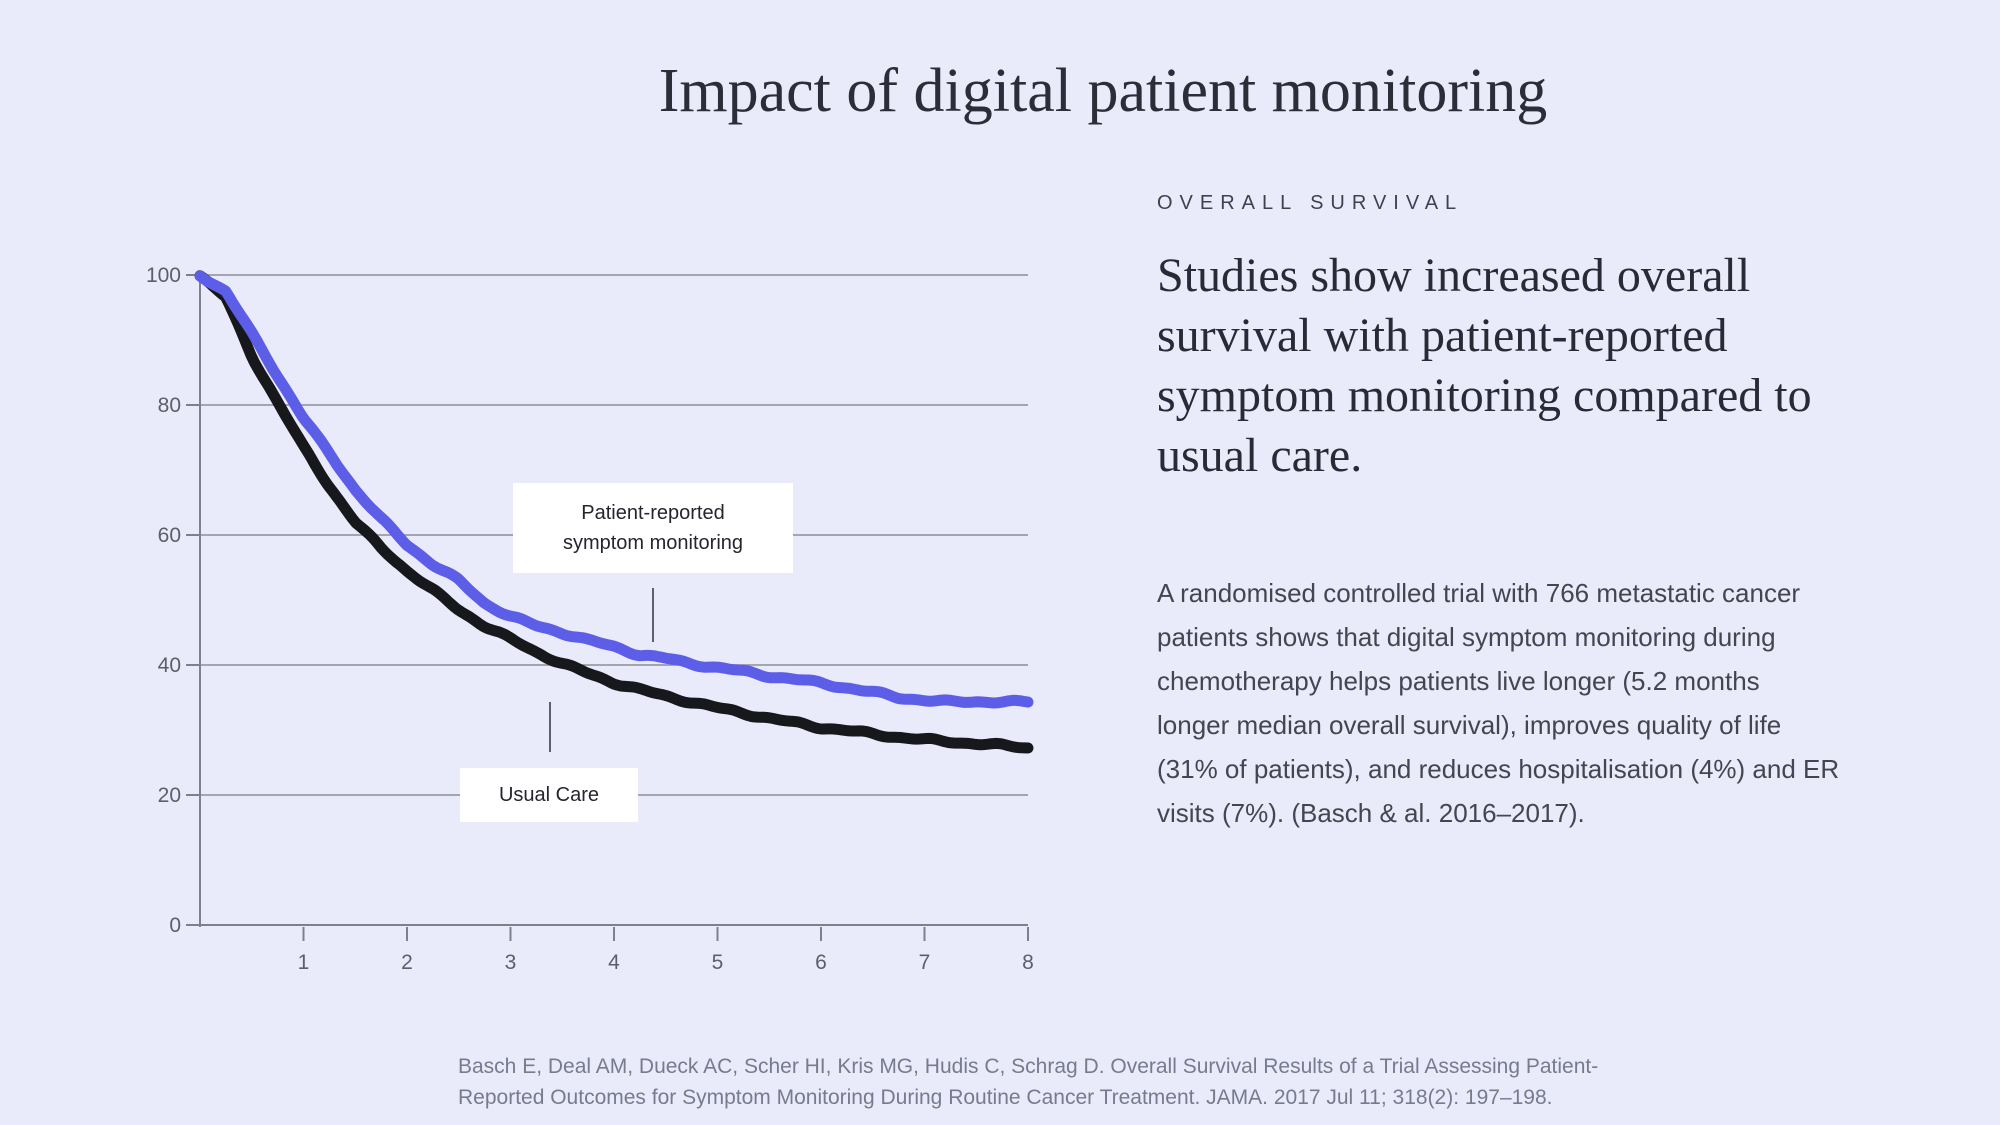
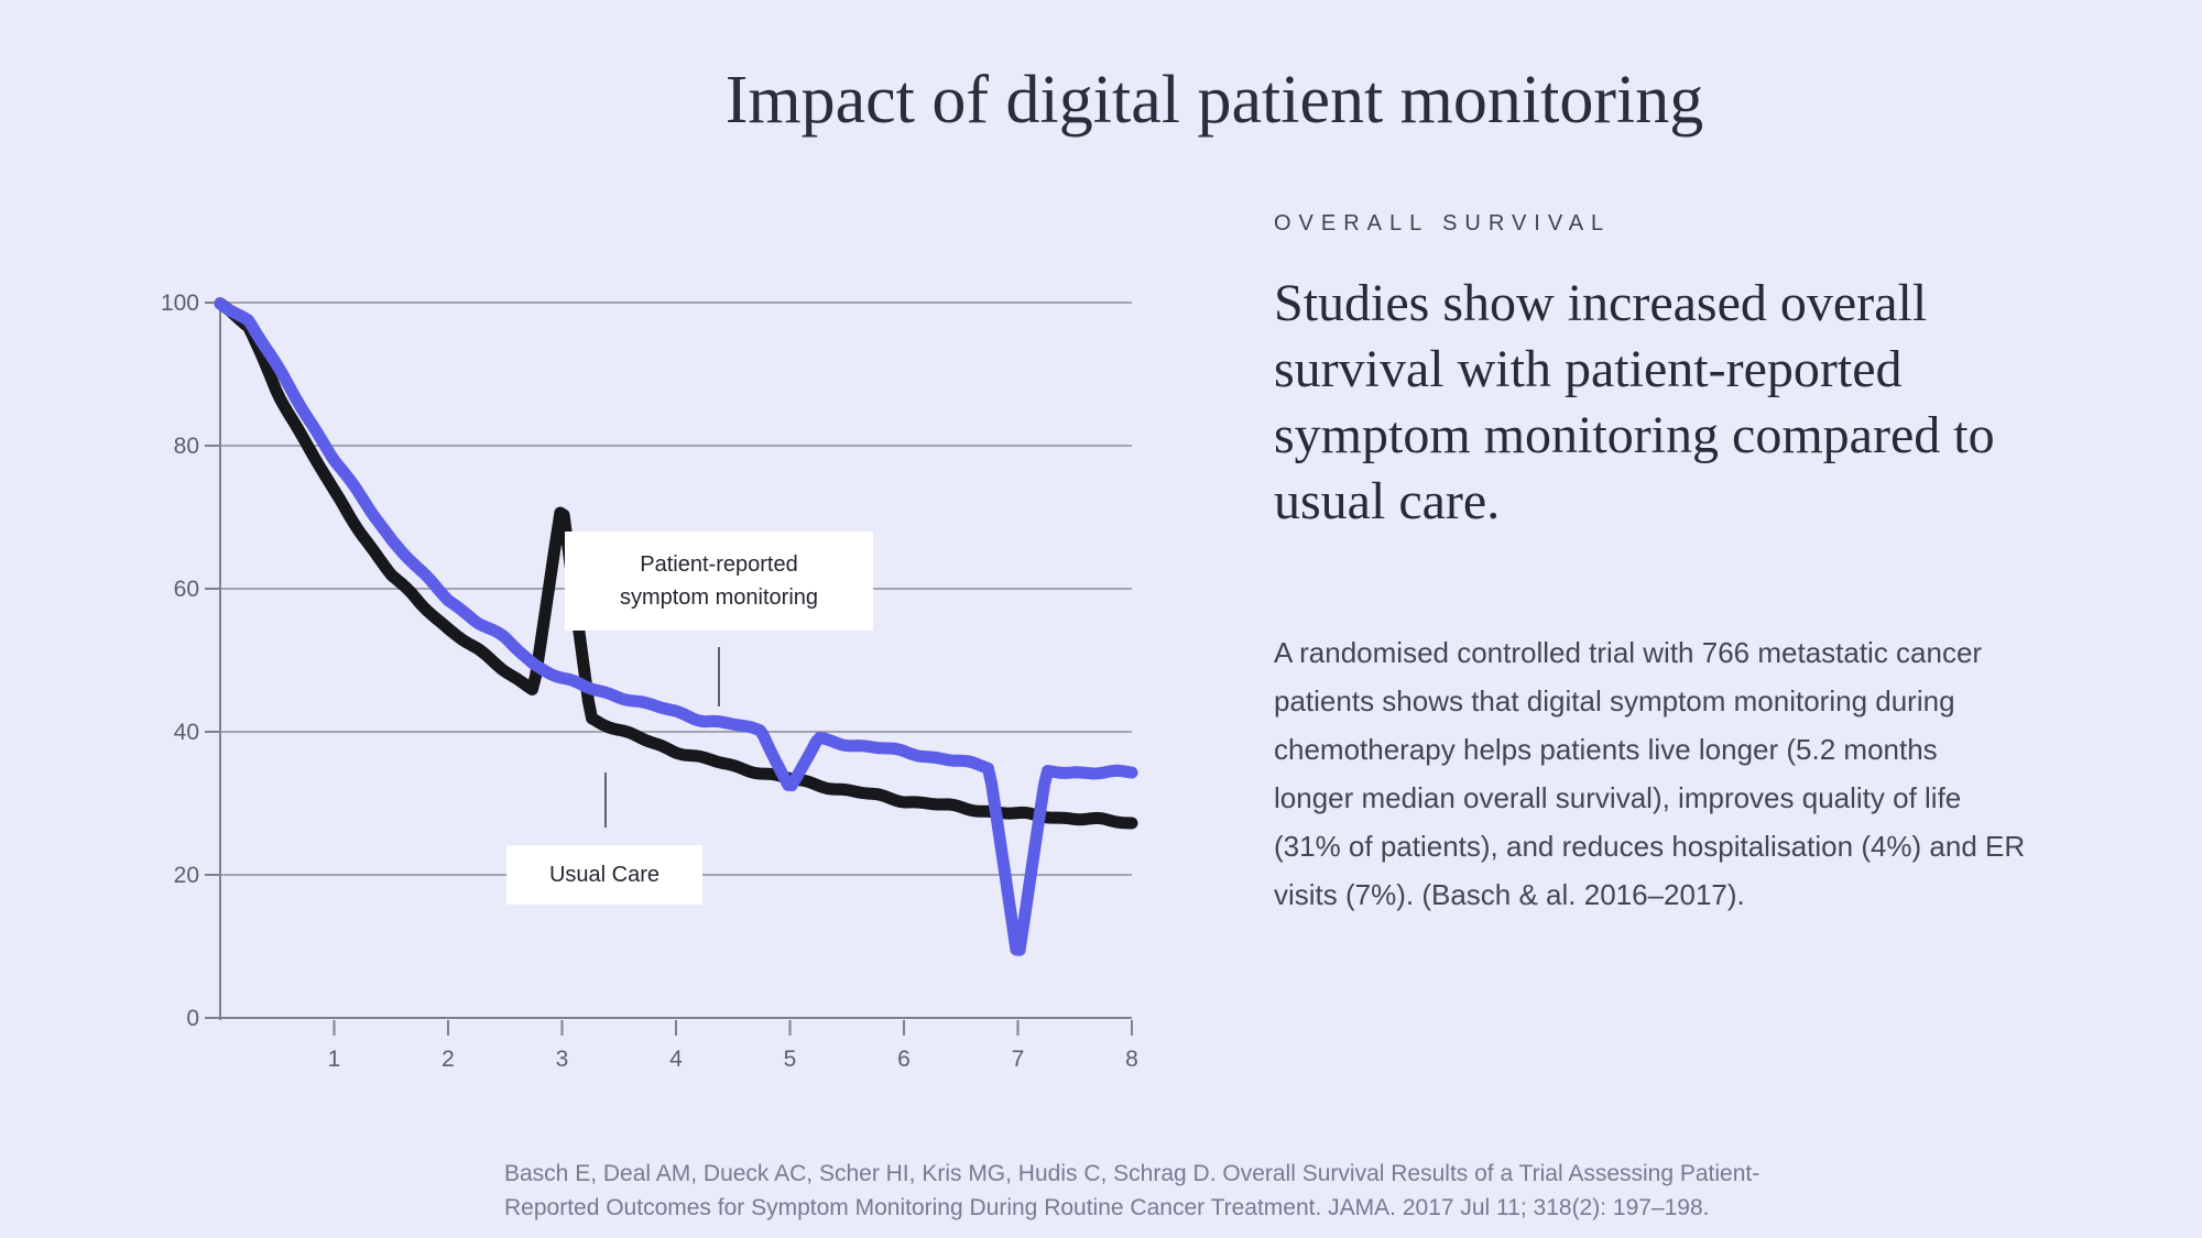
Usual Care/3: 44 -> 72
Patient-reported symptom monitoring/5: 40 -> 32
Patient-reported symptom monitoring/7: 35 -> 8
